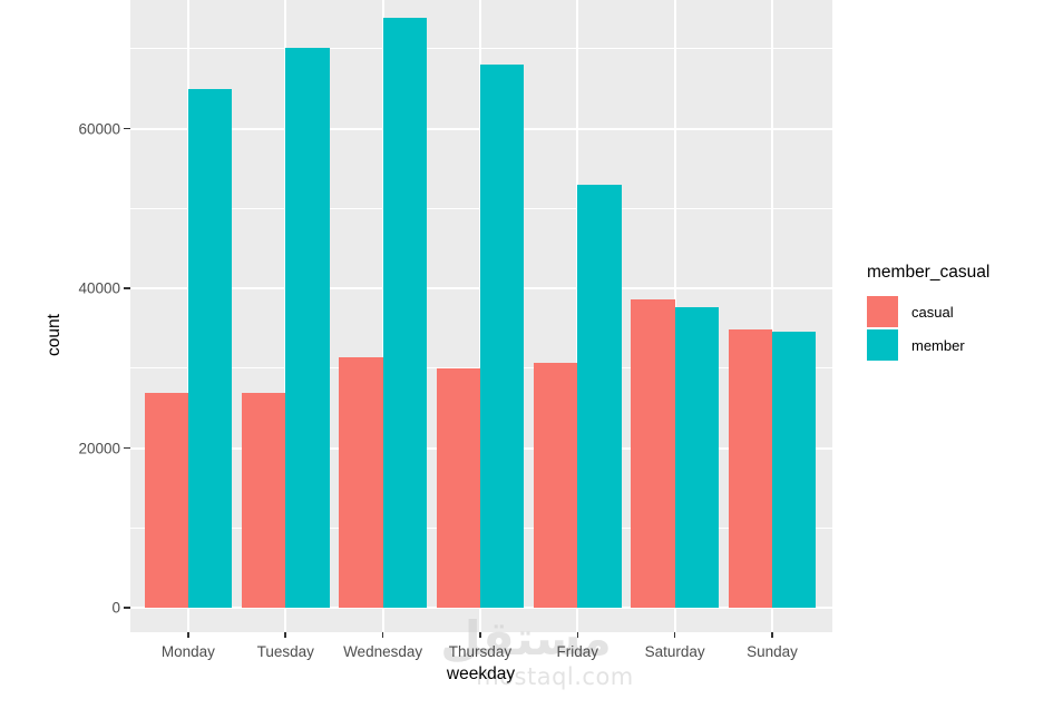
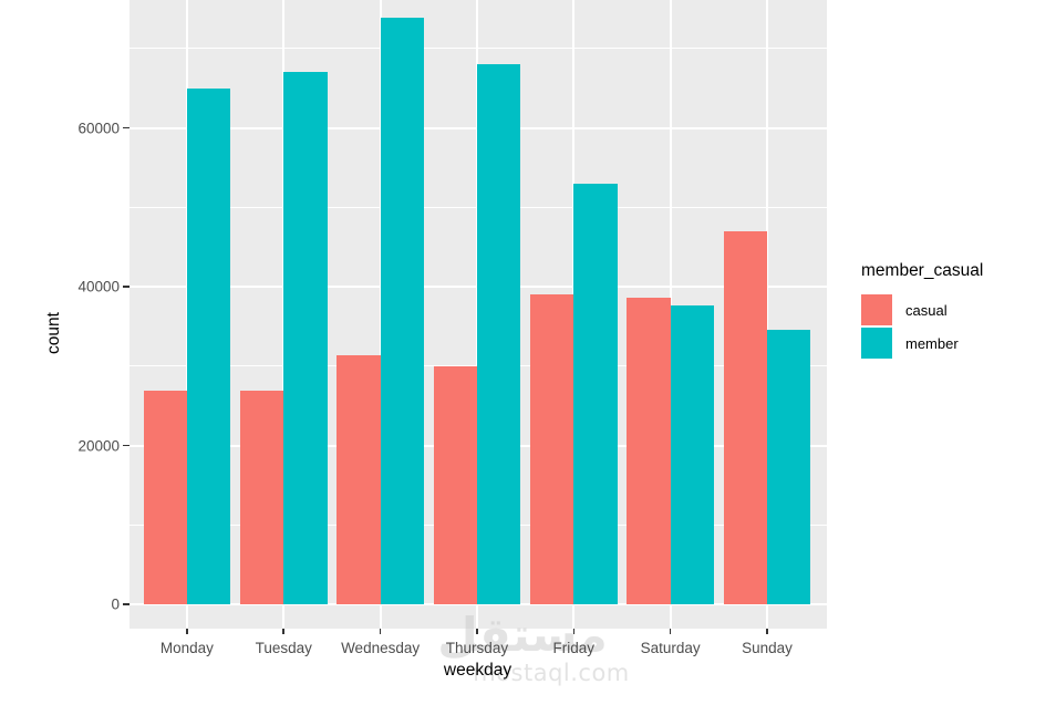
member/Tuesday: 70000 -> 67000
casual/Friday: 31000 -> 39000
casual/Sunday: 35000 -> 47000
